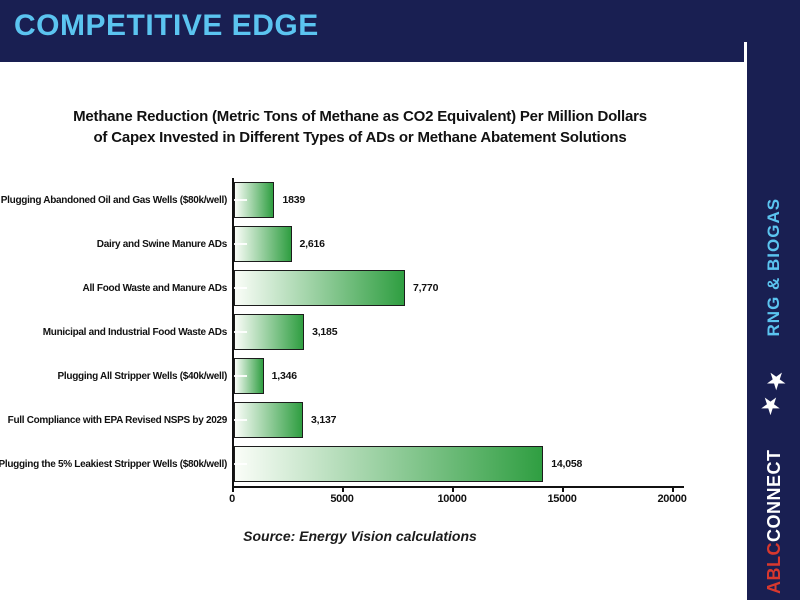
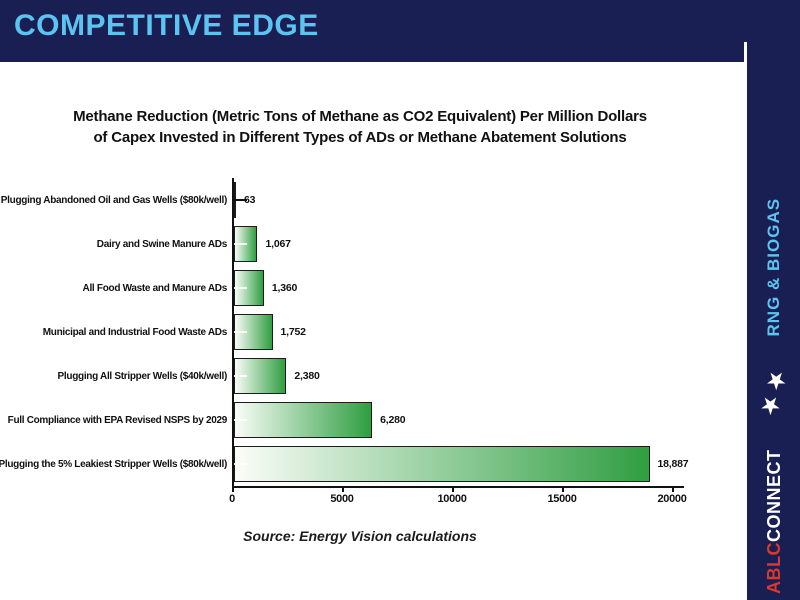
Plugging Abandoned Oil and Gas Wells ($80k/well): 1839 -> 63
Dairy and Swine Manure ADs: 2,616 -> 1,067
All Food Waste and Manure ADs: 7,770 -> 1,360
Municipal and Industrial Food Waste ADs: 3,185 -> 1,752
Plugging All Stripper Wells ($40k/well): 1,346 -> 2,380
Full Compliance with EPA Revised NSPS by 2029: 3,137 -> 6,280
Plugging the 5% Leakiest Stripper Wells ($80k/well): 14,058 -> 18,887
